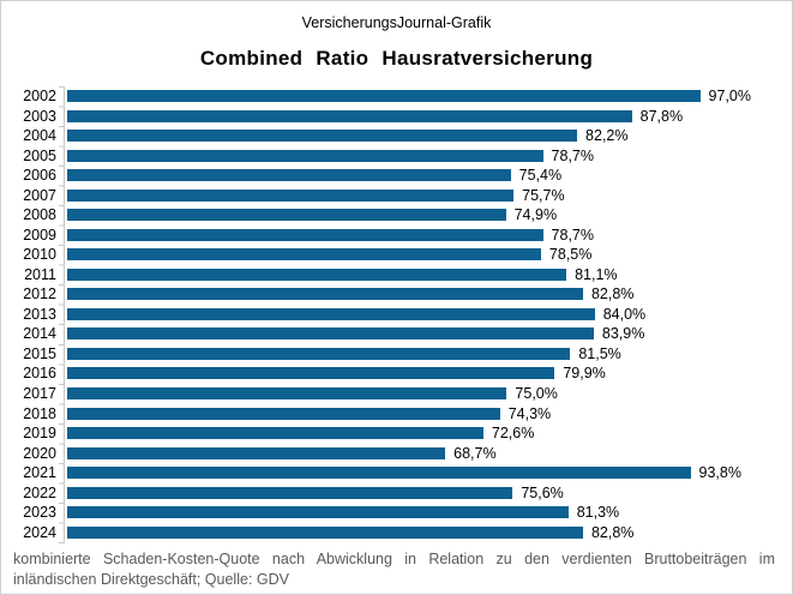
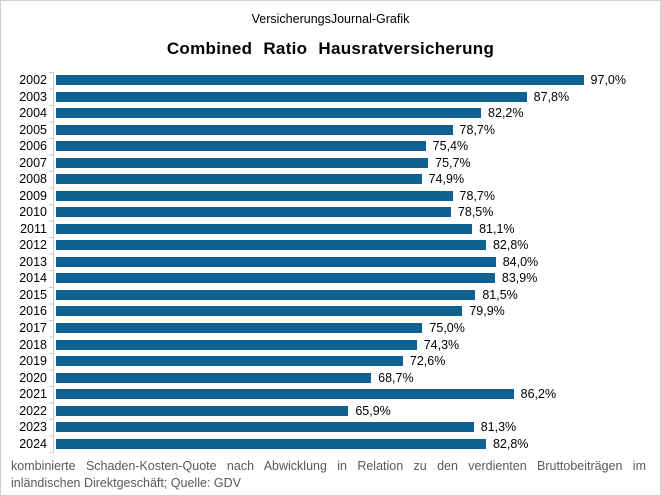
2021: 93,8% -> 86,2%
2022: 75,6% -> 65,9%
